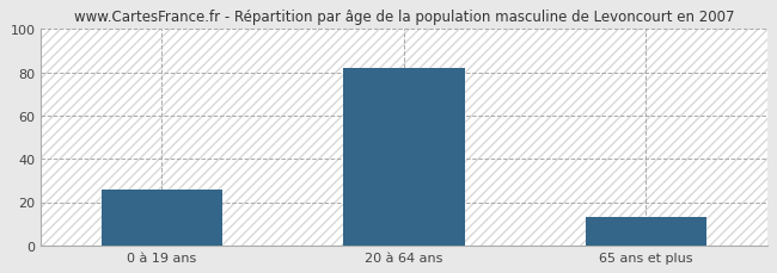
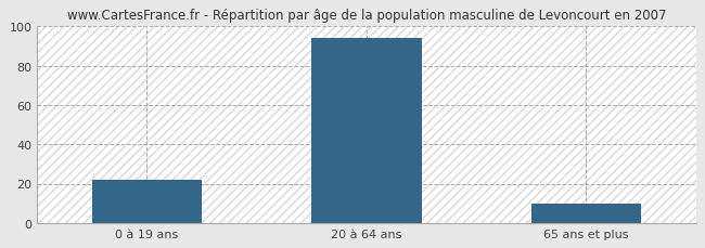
0 à 19 ans: 26 -> 22
20 à 64 ans: 82 -> 94
65 ans et plus: 13 -> 10
